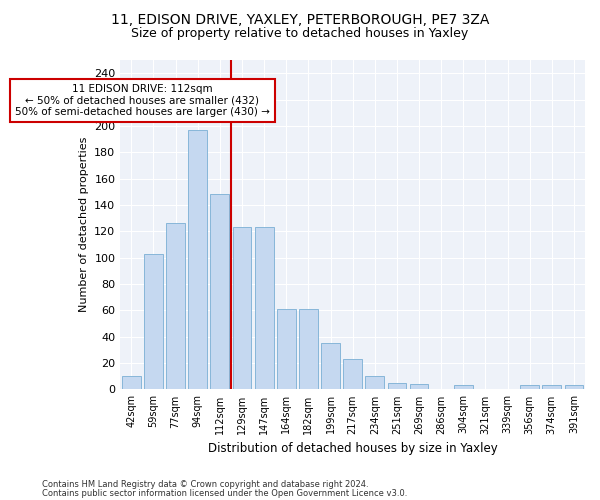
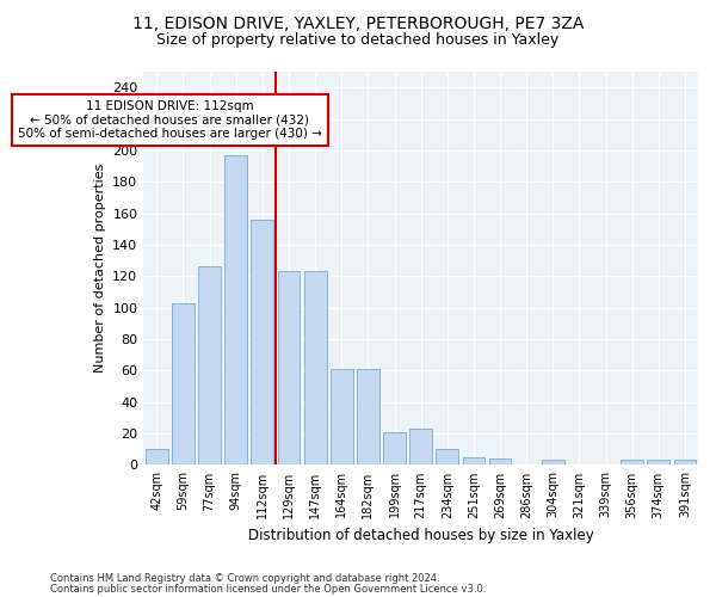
112sqm: 148 -> 156
199sqm: 35 -> 21
